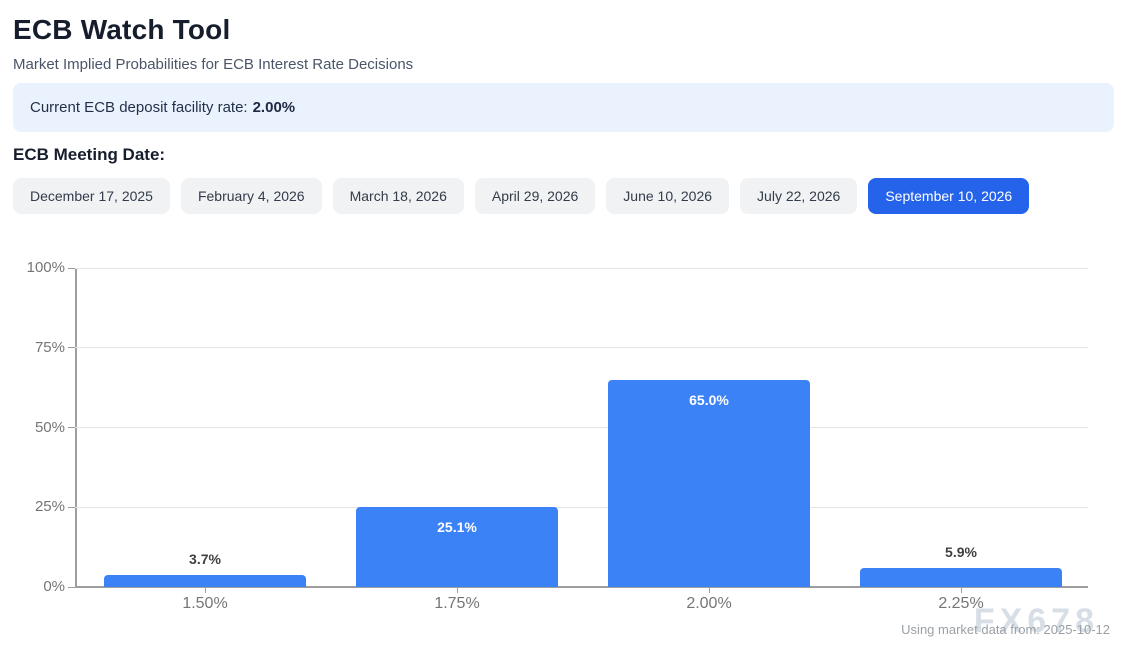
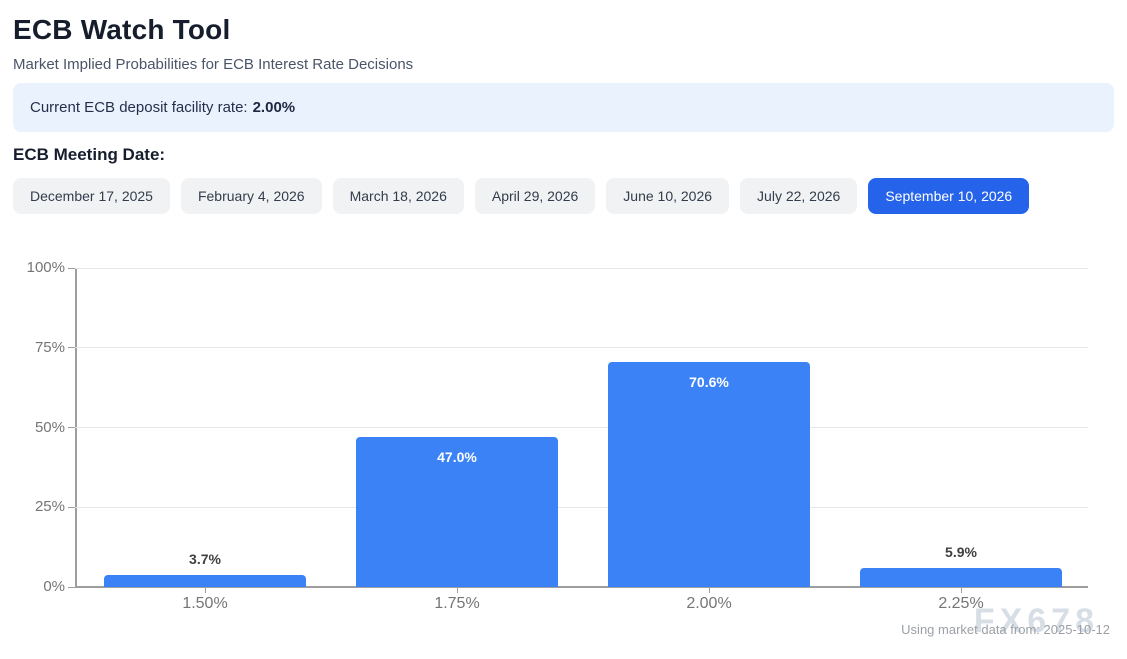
1.75%: 25.1% -> 47.0%
2.00%: 65.0% -> 70.6%
